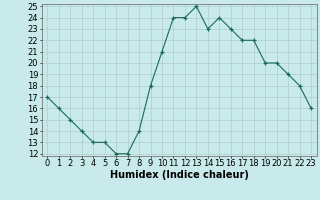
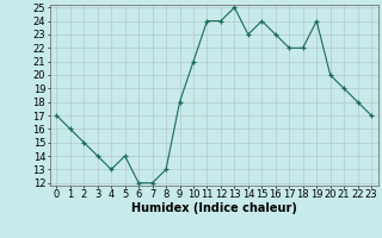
5: 13 -> 14
8: 14 -> 13
19: 20 -> 24
23: 16 -> 17
